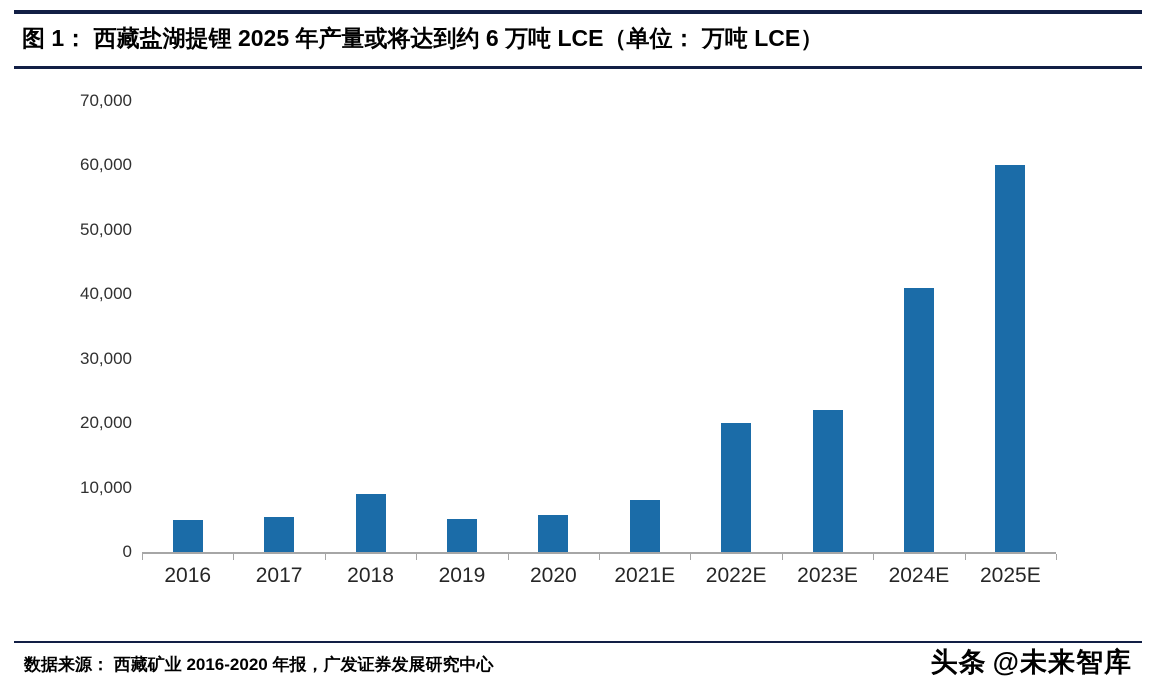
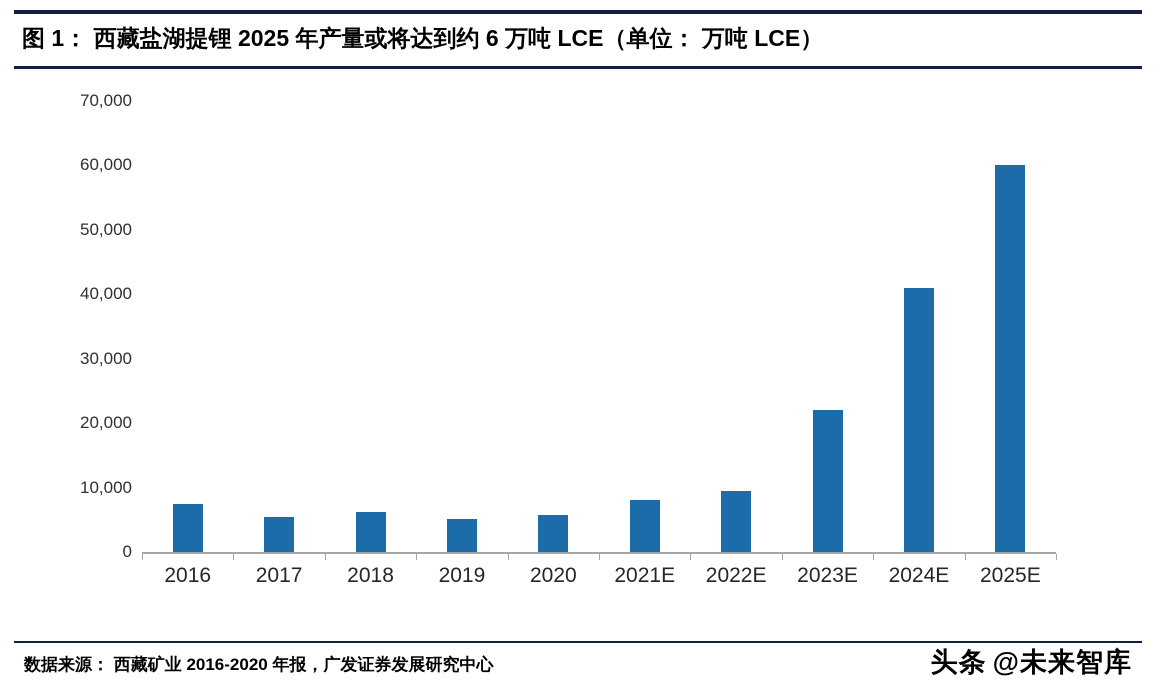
2016: 5000 -> 8000
2018: 9000 -> 6000
2022E: 20000 -> 10000
